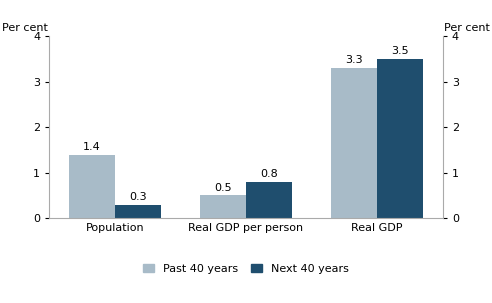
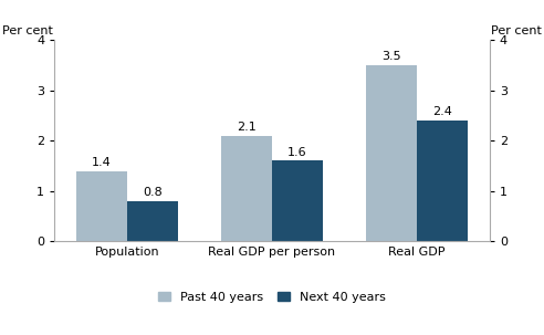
Next 40 years/Population: 0.3 -> 0.8
Past 40 years/Real GDP per person: 0.5 -> 2.1
Next 40 years/Real GDP per person: 0.8 -> 1.6
Past 40 years/Real GDP: 3.3 -> 3.5
Next 40 years/Real GDP: 3.5 -> 2.4
